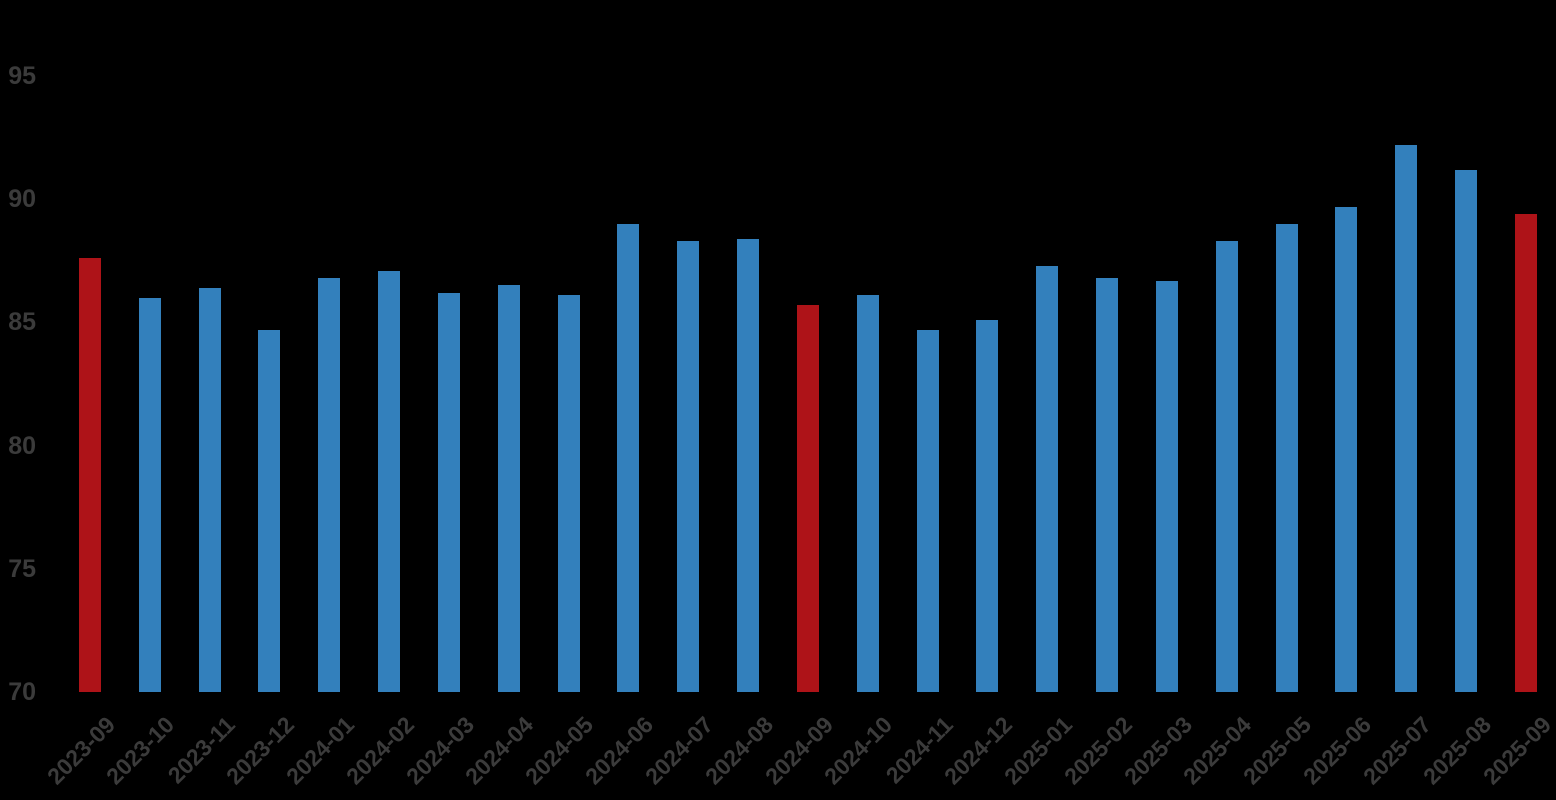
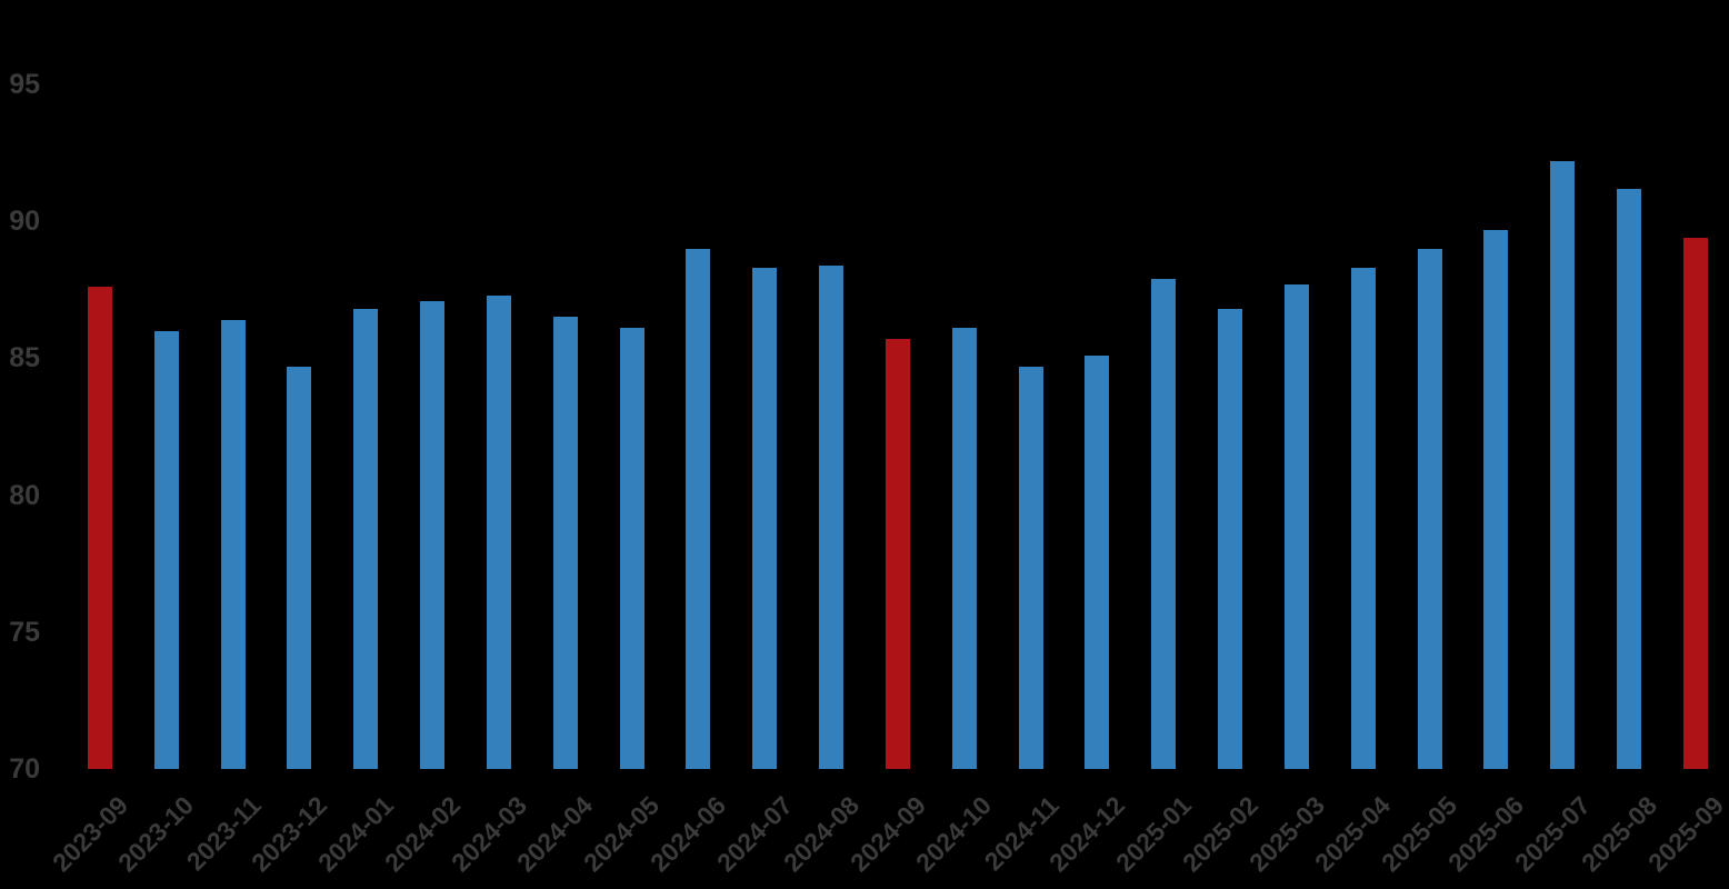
2024-03: 86.2 -> 87.3
2025-01: 87.3 -> 87.9
2025-03: 86.7 -> 87.7
